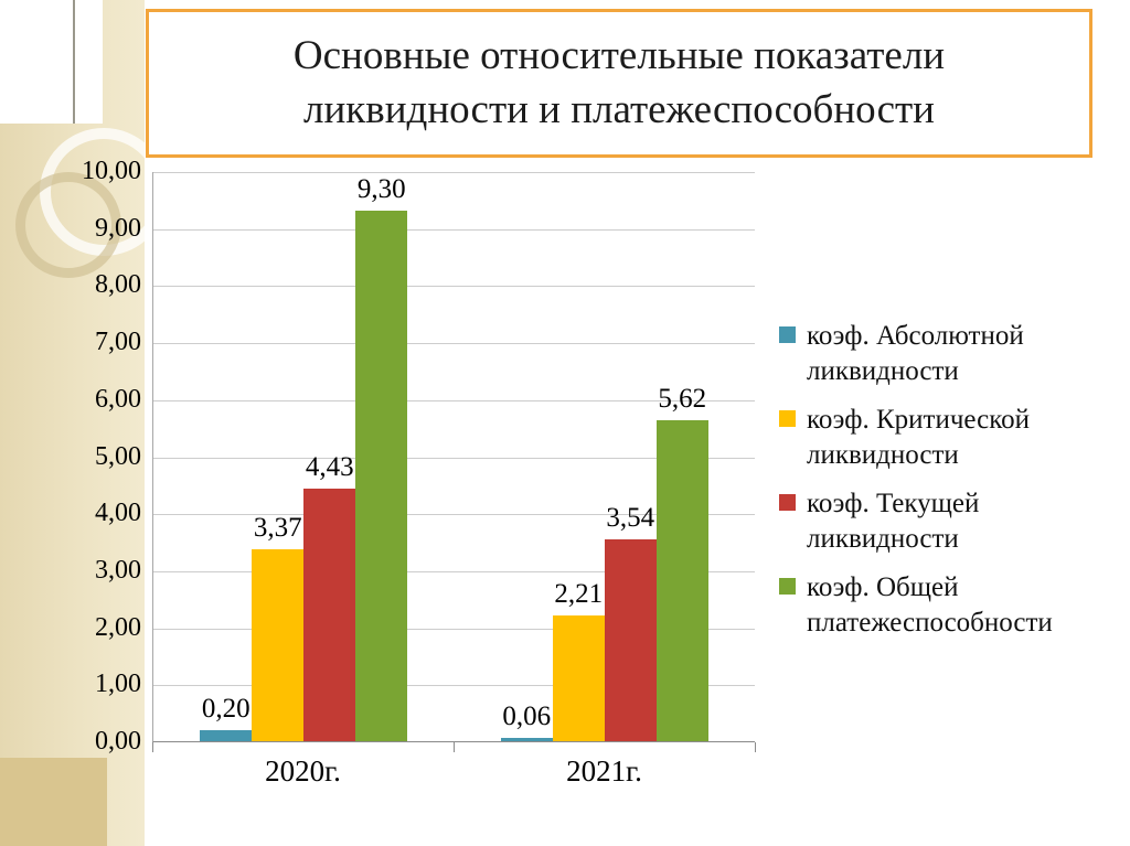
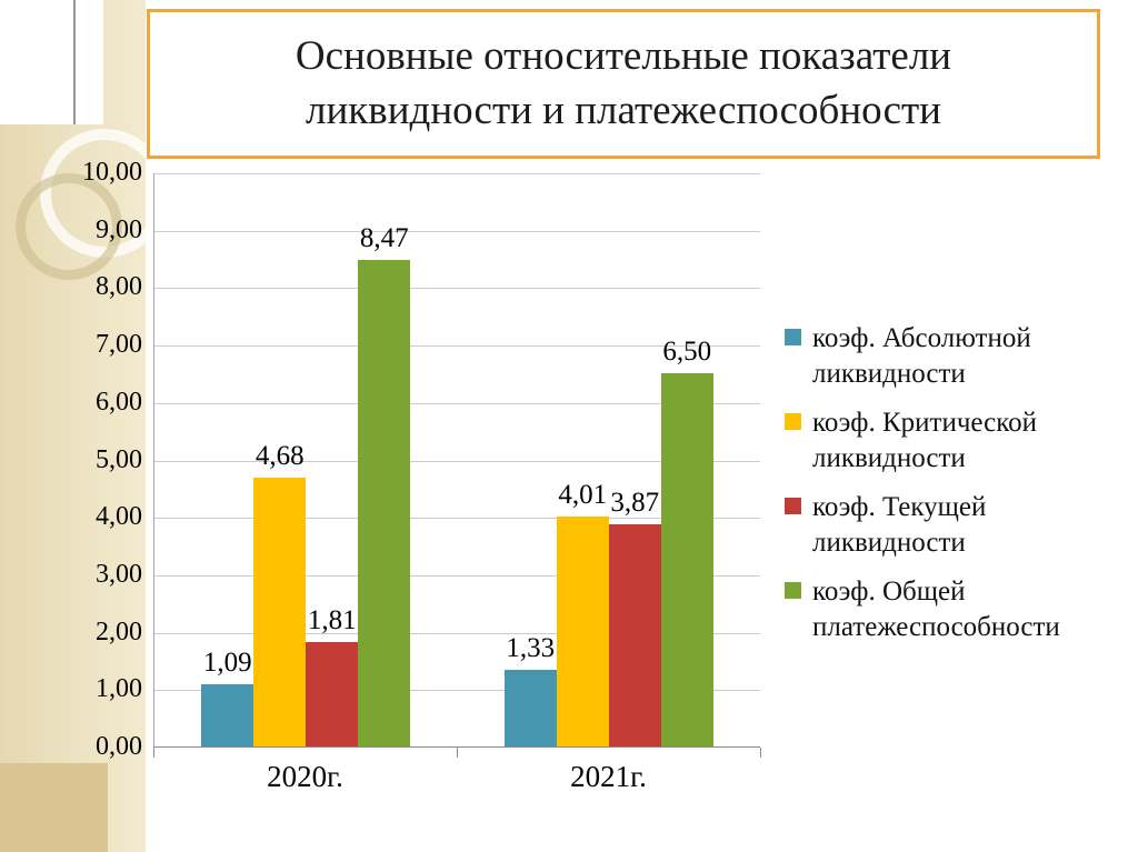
коэф. Абсолютной ликвидности/2020г.: 0,20 -> 1,09
коэф. Критической ликвидности/2020г.: 3,37 -> 4,68
коэф. Текущей ликвидности/2020г.: 4,43 -> 1,81
коэф. Общей платежеспособности/2020г.: 9,30 -> 8,47
коэф. Абсолютной ликвидности/2021г.: 0,06 -> 1,33
коэф. Критической ликвидности/2021г.: 2,21 -> 4,01
коэф. Текущей ликвидности/2021г.: 3,54 -> 3,87
коэф. Общей платежеспособности/2021г.: 5,62 -> 6,50
